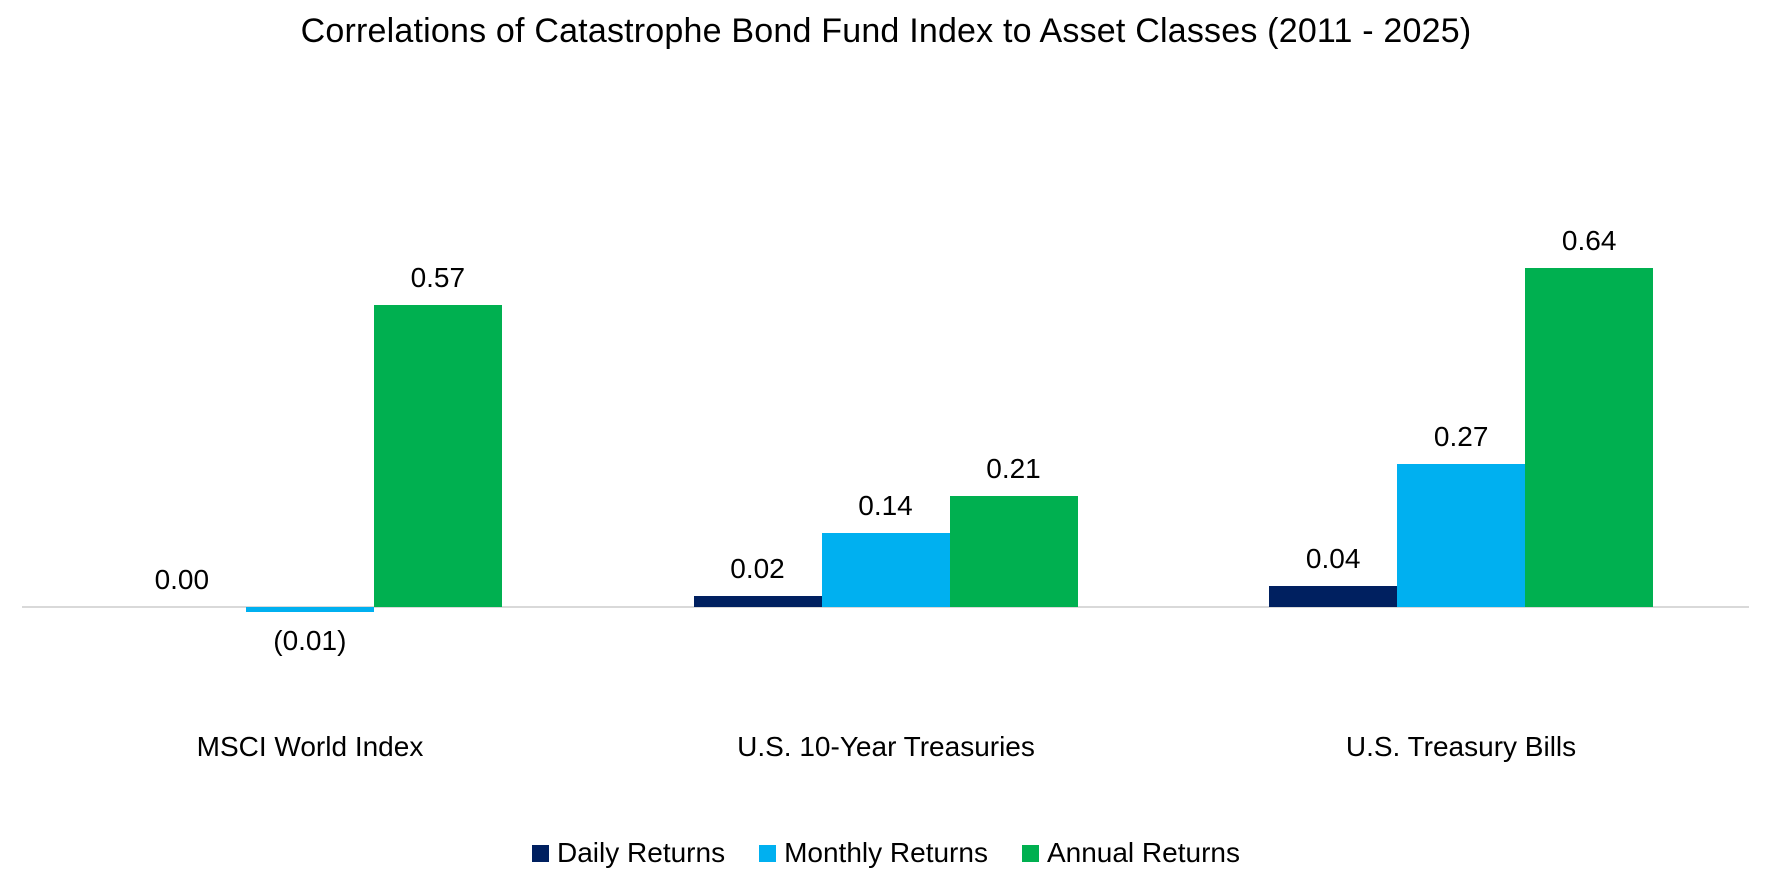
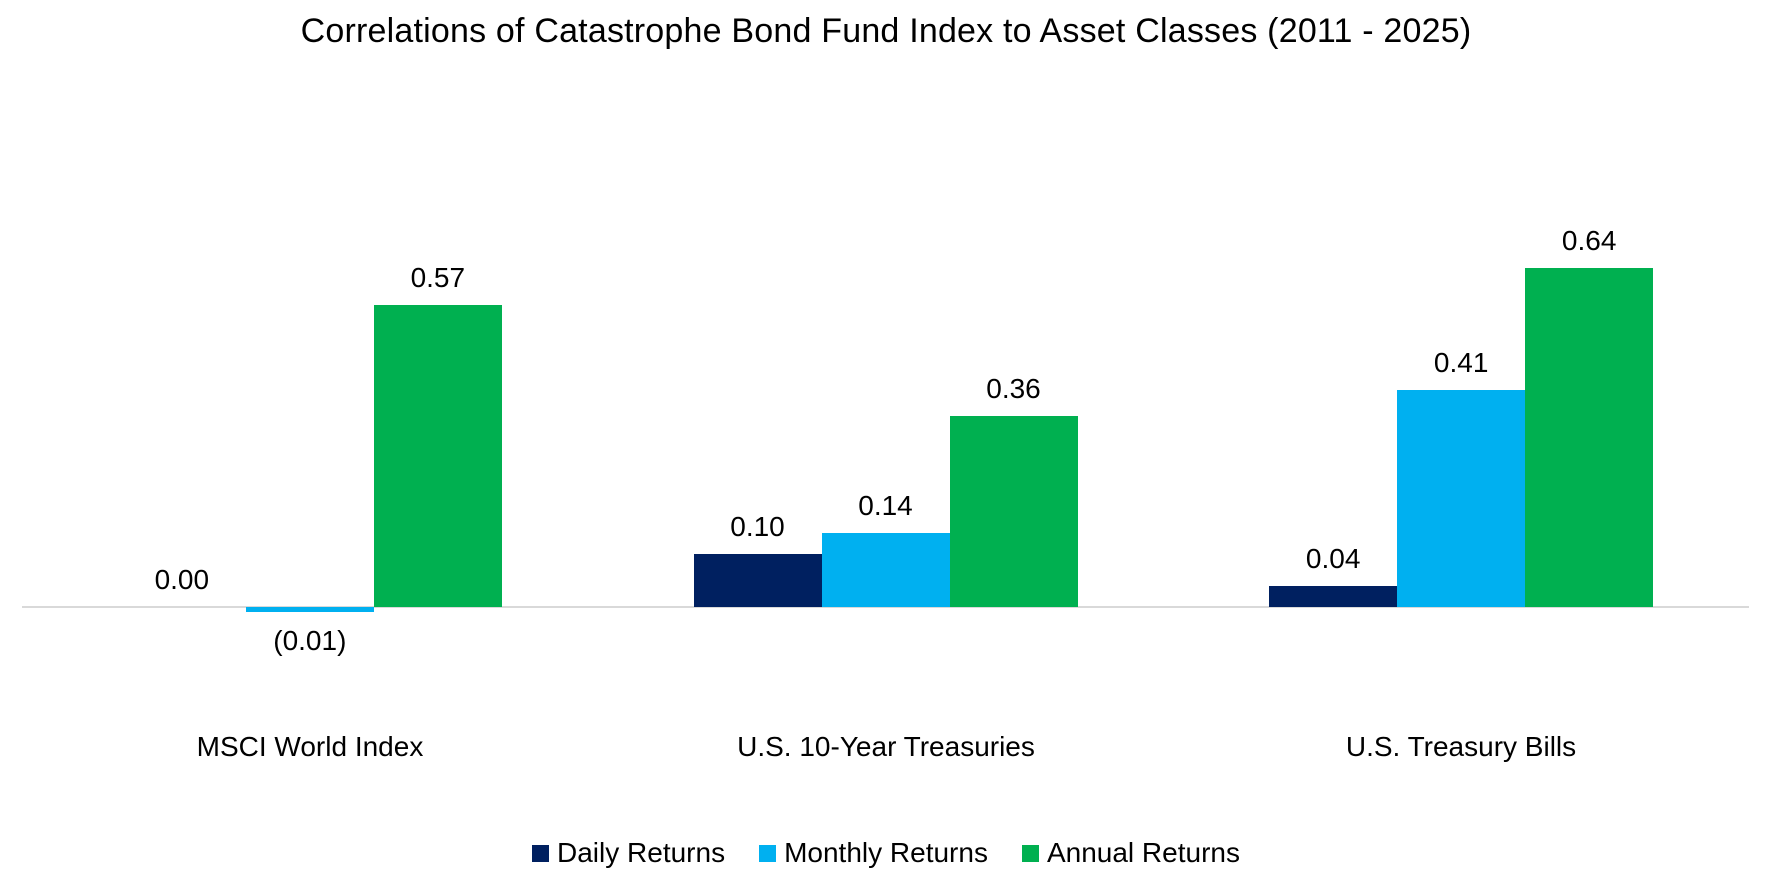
Daily Returns/U.S. 10-Year Treasuries: 0.02 -> 0.10
Annual Returns/U.S. 10-Year Treasuries: 0.21 -> 0.36
Monthly Returns/U.S. Treasury Bills: 0.27 -> 0.41
